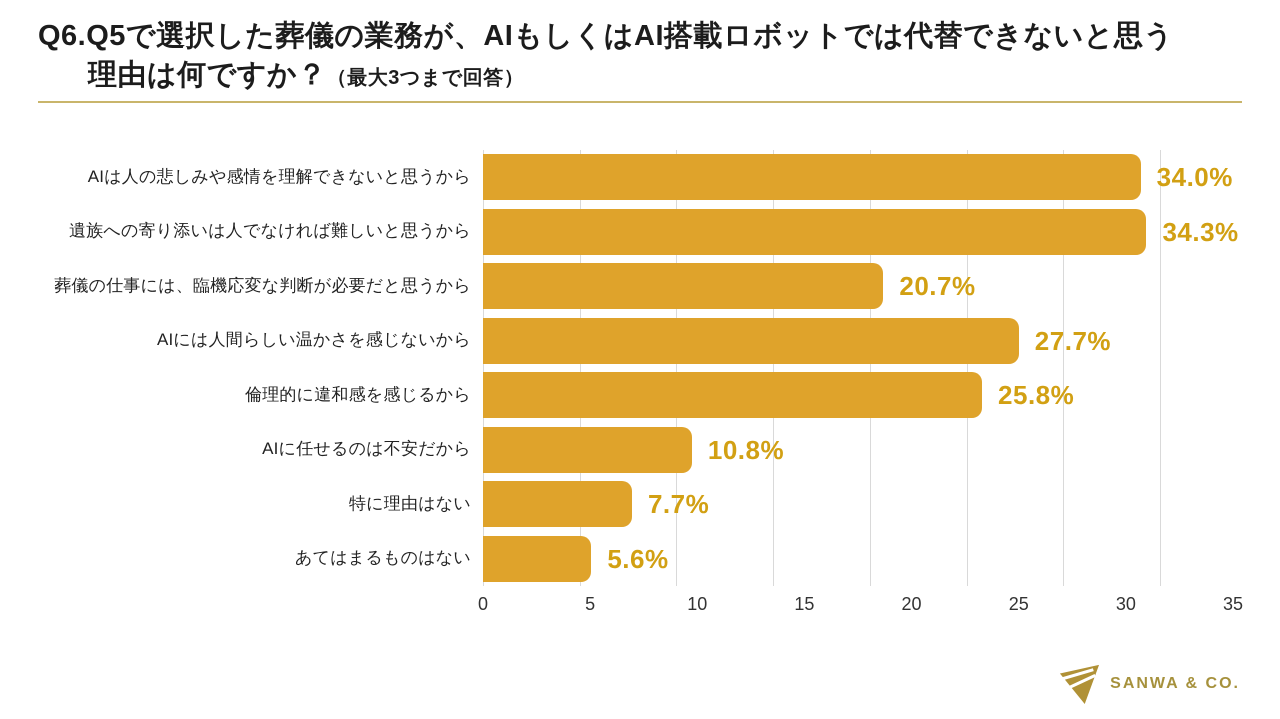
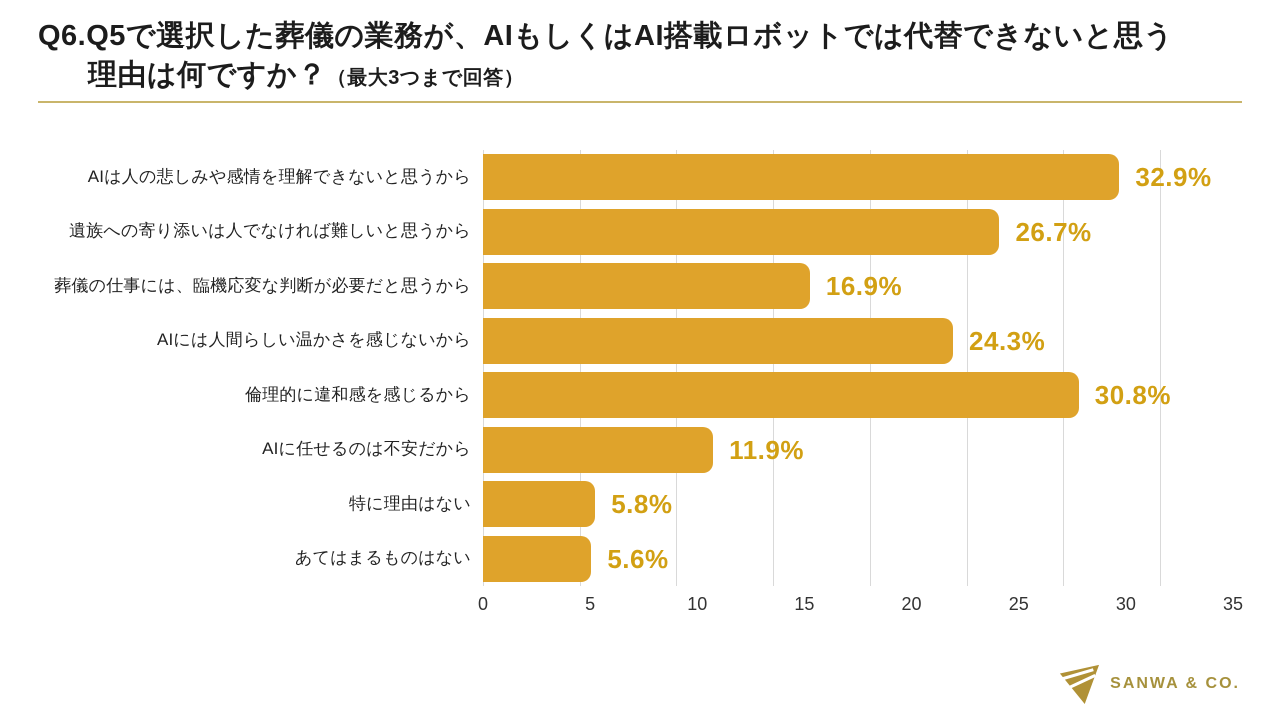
AIは人の悲しみや感情を理解できないと思うから: 34.0% -> 32.9%
遺族への寄り添いは人でなければ難しいと思うから: 34.3% -> 26.7%
葬儀の仕事には、臨機応変な判断が必要だと思うから: 20.7% -> 16.9%
AIには人間らしい温かさを感じないから: 27.7% -> 24.3%
倫理的に違和感を感じるから: 25.8% -> 30.8%
AIに任せるのは不安だから: 10.8% -> 11.9%
特に理由はない: 7.7% -> 5.8%
